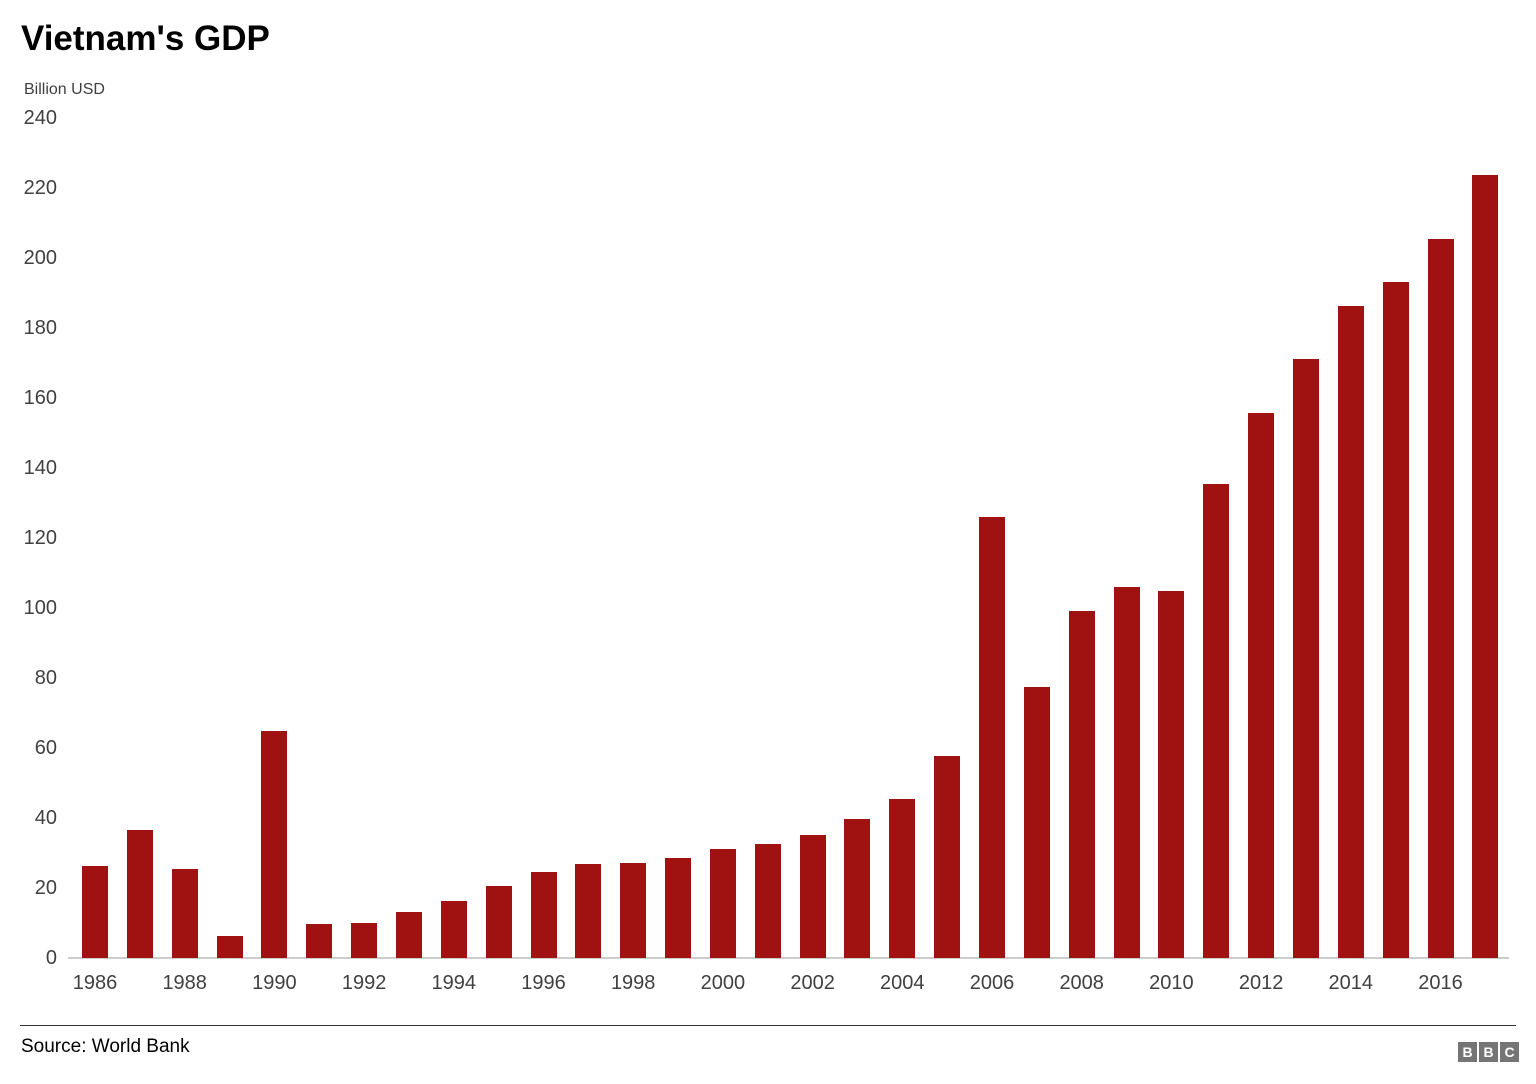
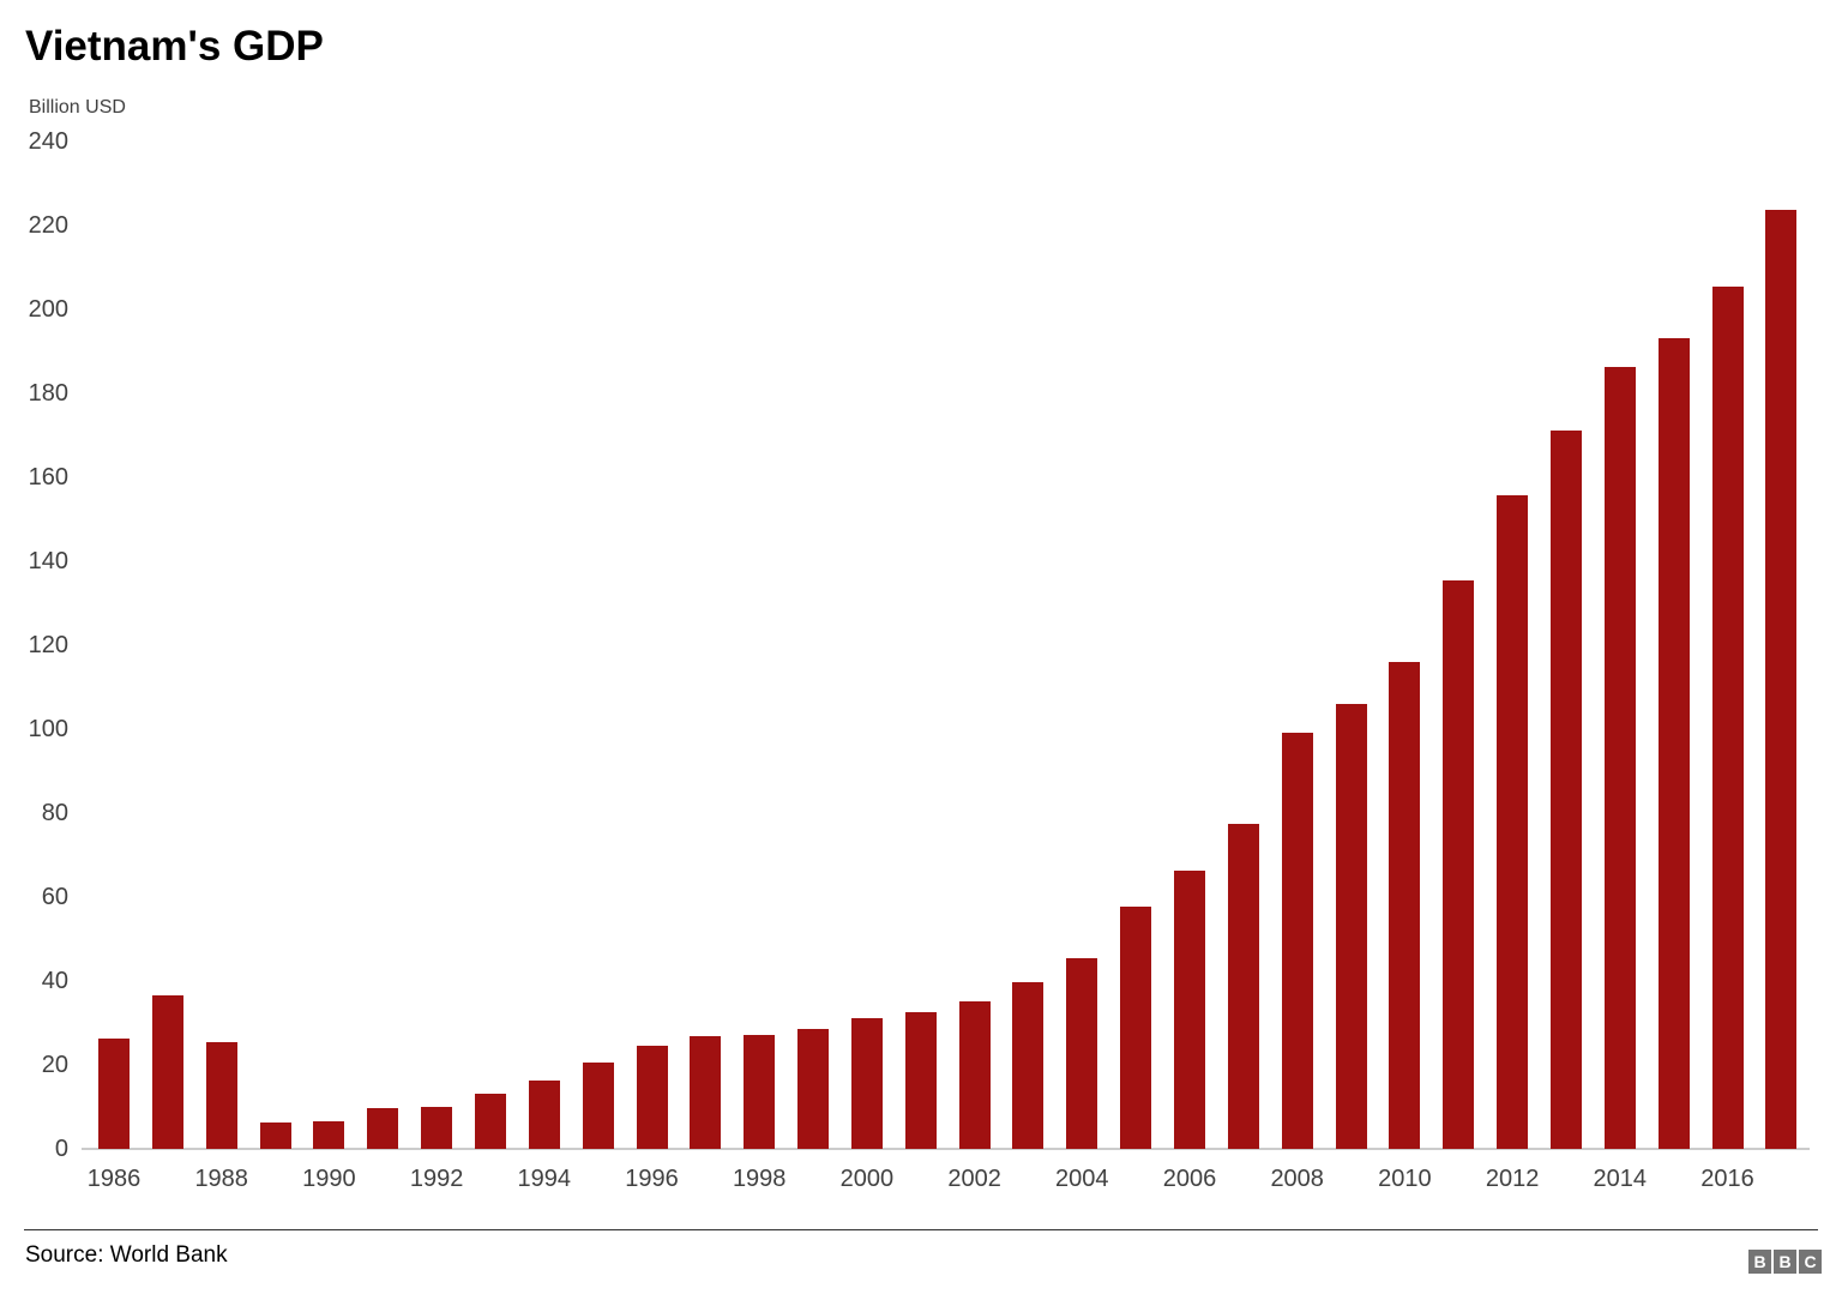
1990: 65 -> 6
2006: 126 -> 66
2010: 105 -> 116
